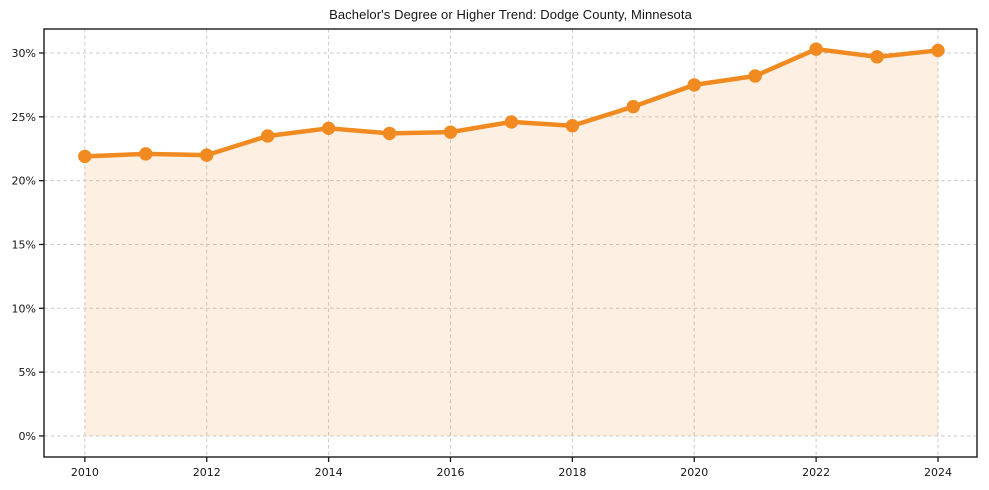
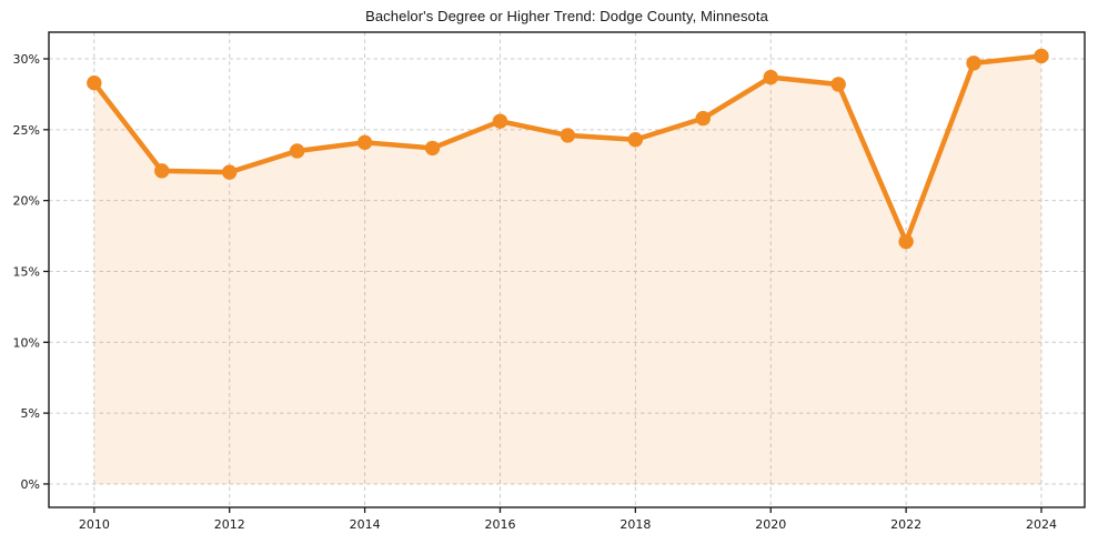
2010: 21.9% -> 28.3%
2016: 23.8% -> 25.6%
2020: 27.5% -> 28.7%
2022: 30.3% -> 17.1%
